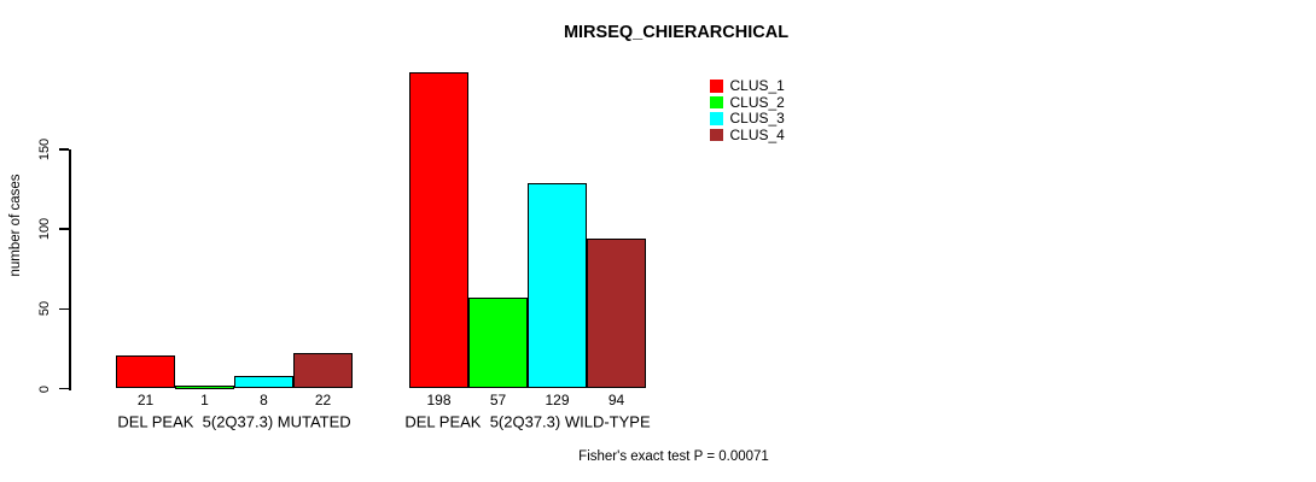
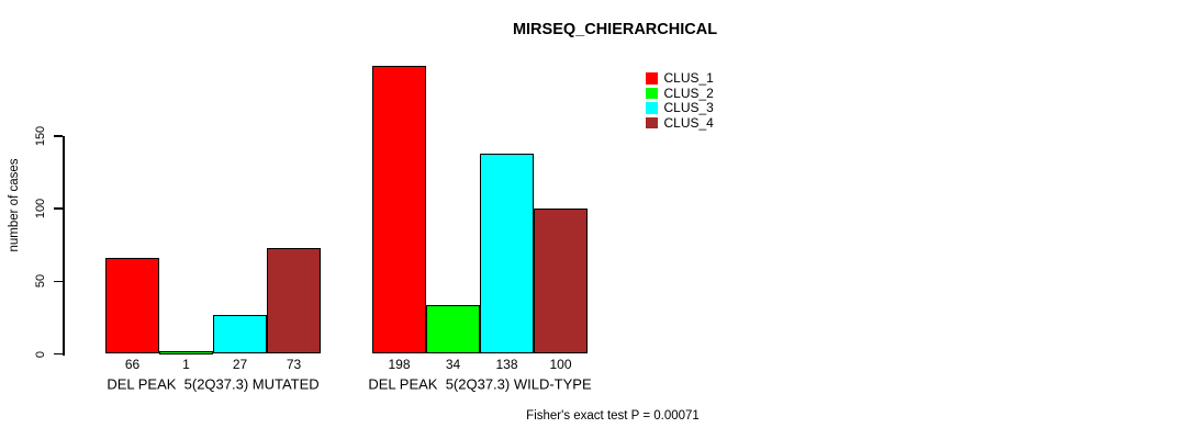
CLUS_1/DEL PEAK 5(2Q37.3) MUTATED: 21 -> 66
CLUS_3/DEL PEAK 5(2Q37.3) MUTATED: 8 -> 27
CLUS_4/DEL PEAK 5(2Q37.3) MUTATED: 22 -> 73
CLUS_2/DEL PEAK 5(2Q37.3) WILD-TYPE: 57 -> 34
CLUS_3/DEL PEAK 5(2Q37.3) WILD-TYPE: 129 -> 138
CLUS_4/DEL PEAK 5(2Q37.3) WILD-TYPE: 94 -> 100
